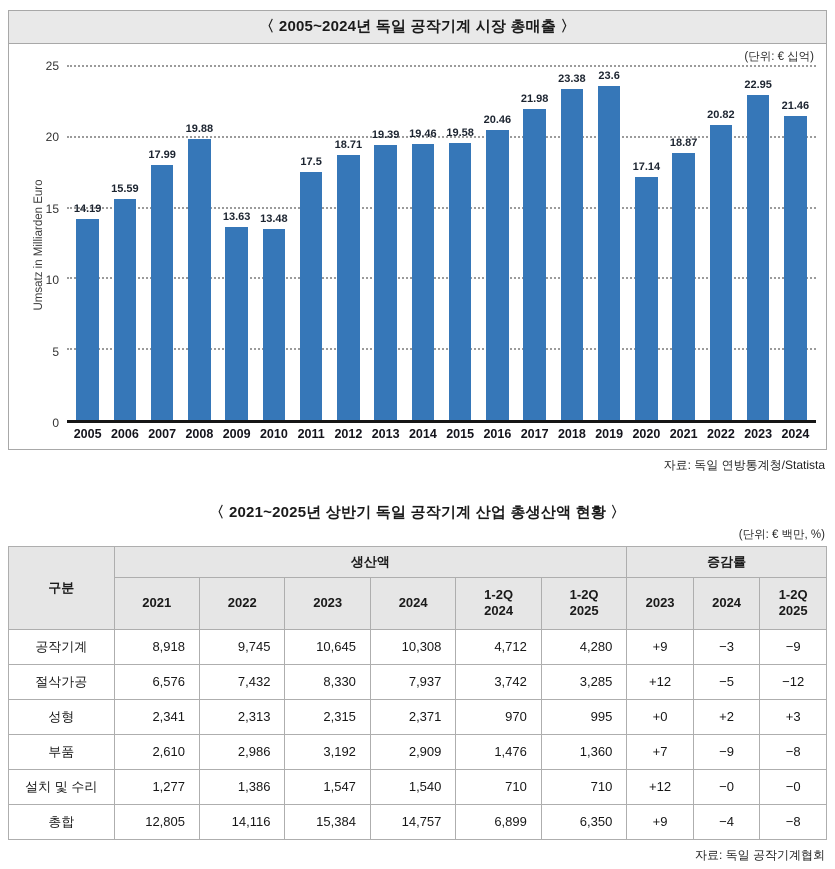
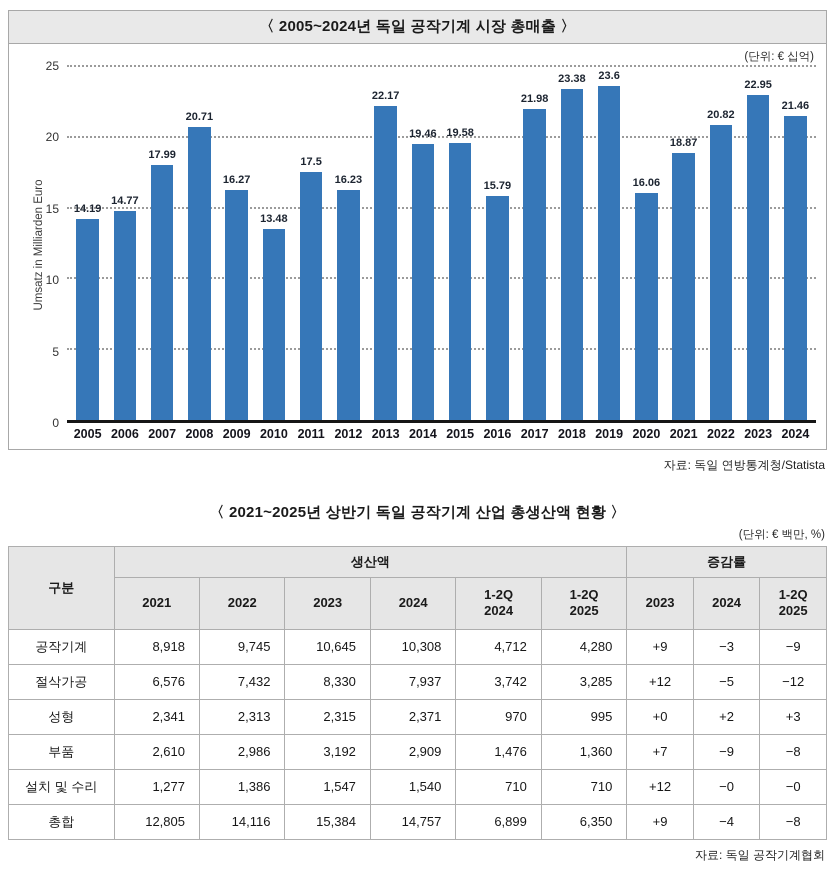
2006: 15.59 -> 14.77
2008: 19.88 -> 20.71
2009: 13.63 -> 16.27
2012: 18.71 -> 16.23
2013: 19.39 -> 22.17
2016: 20.46 -> 15.79
2020: 17.14 -> 16.06
